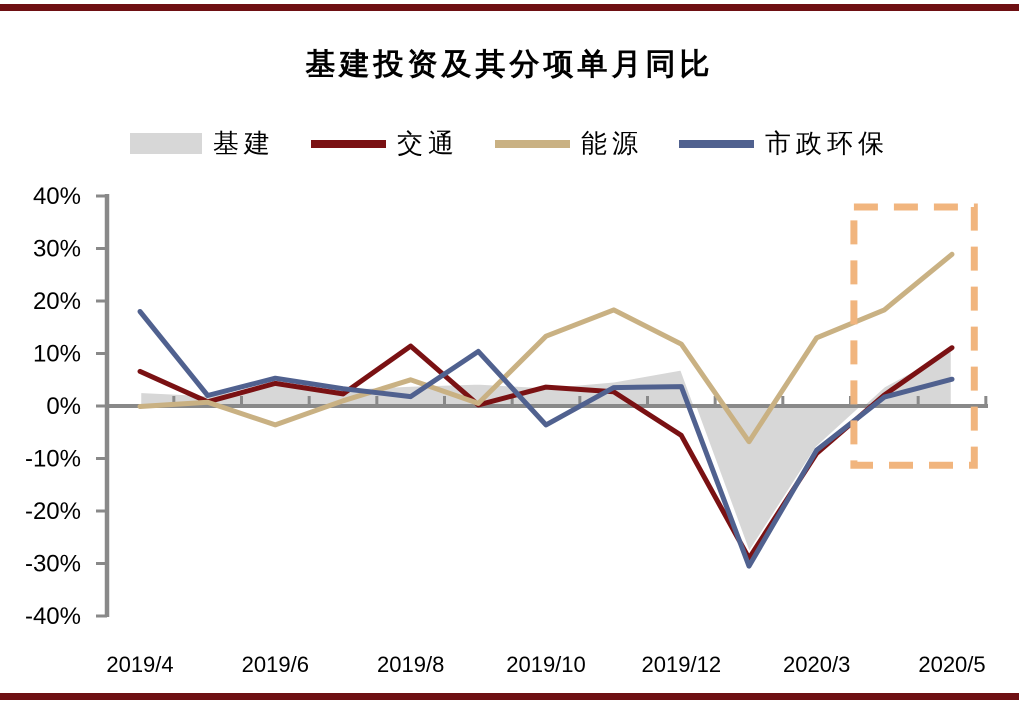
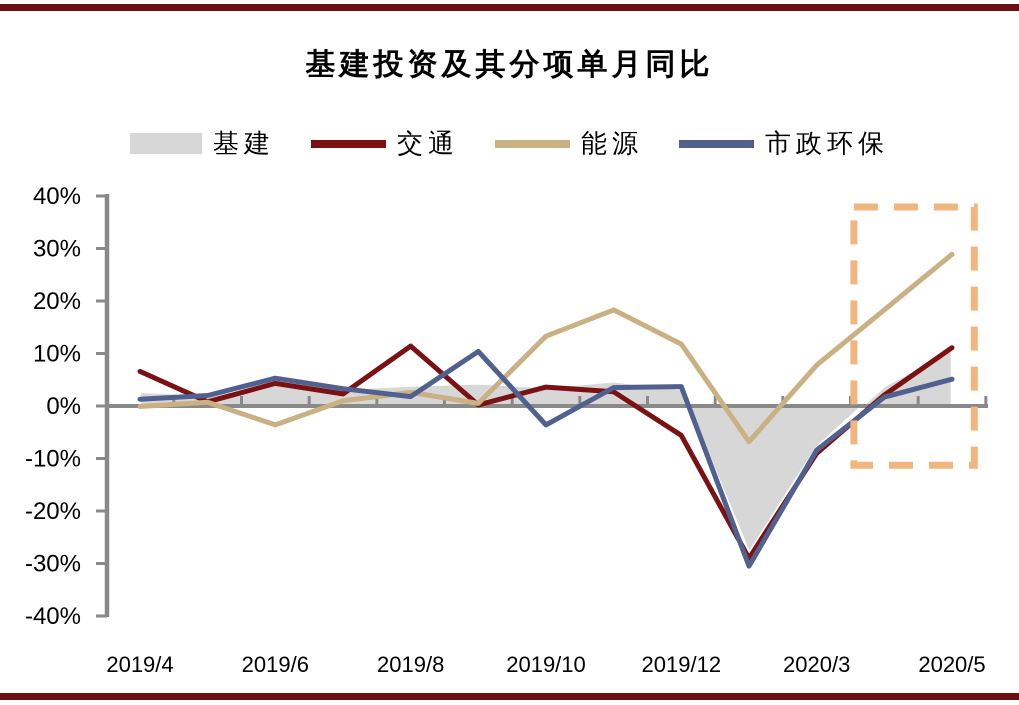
市政环保/2019/4: 18% -> 1%
能源/2019/8: 5% -> 3%
基建/2019/12: 7% -> 3%
能源/2020/3: 13% -> 8%
